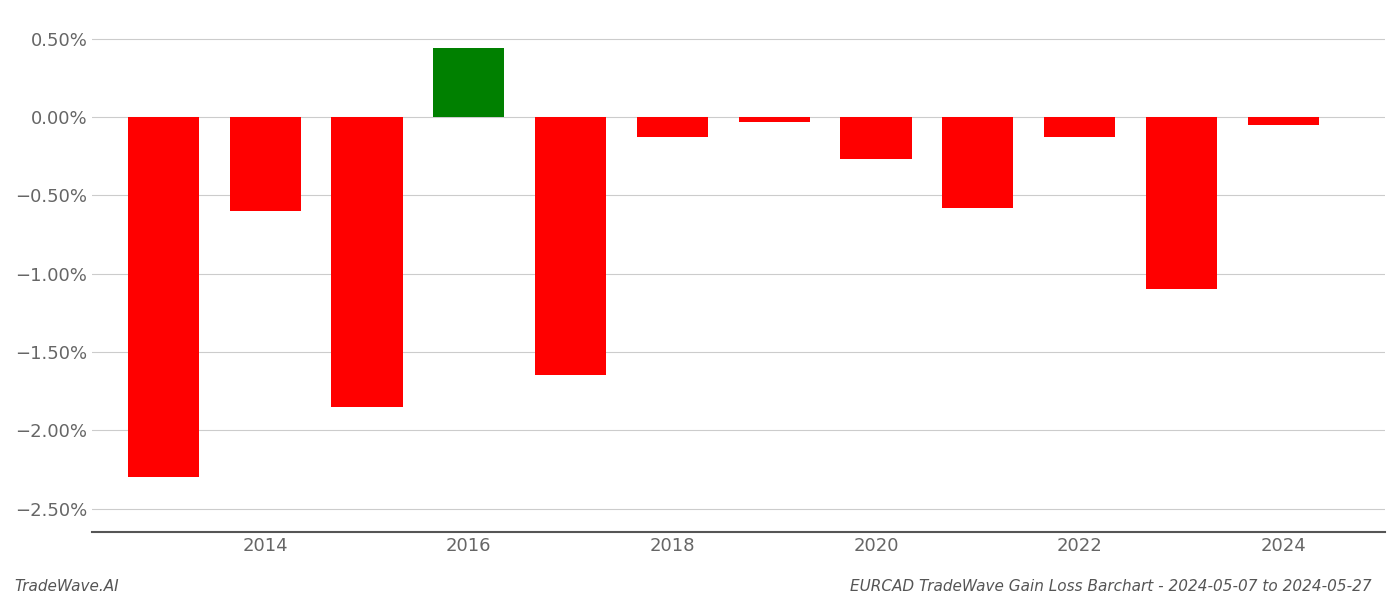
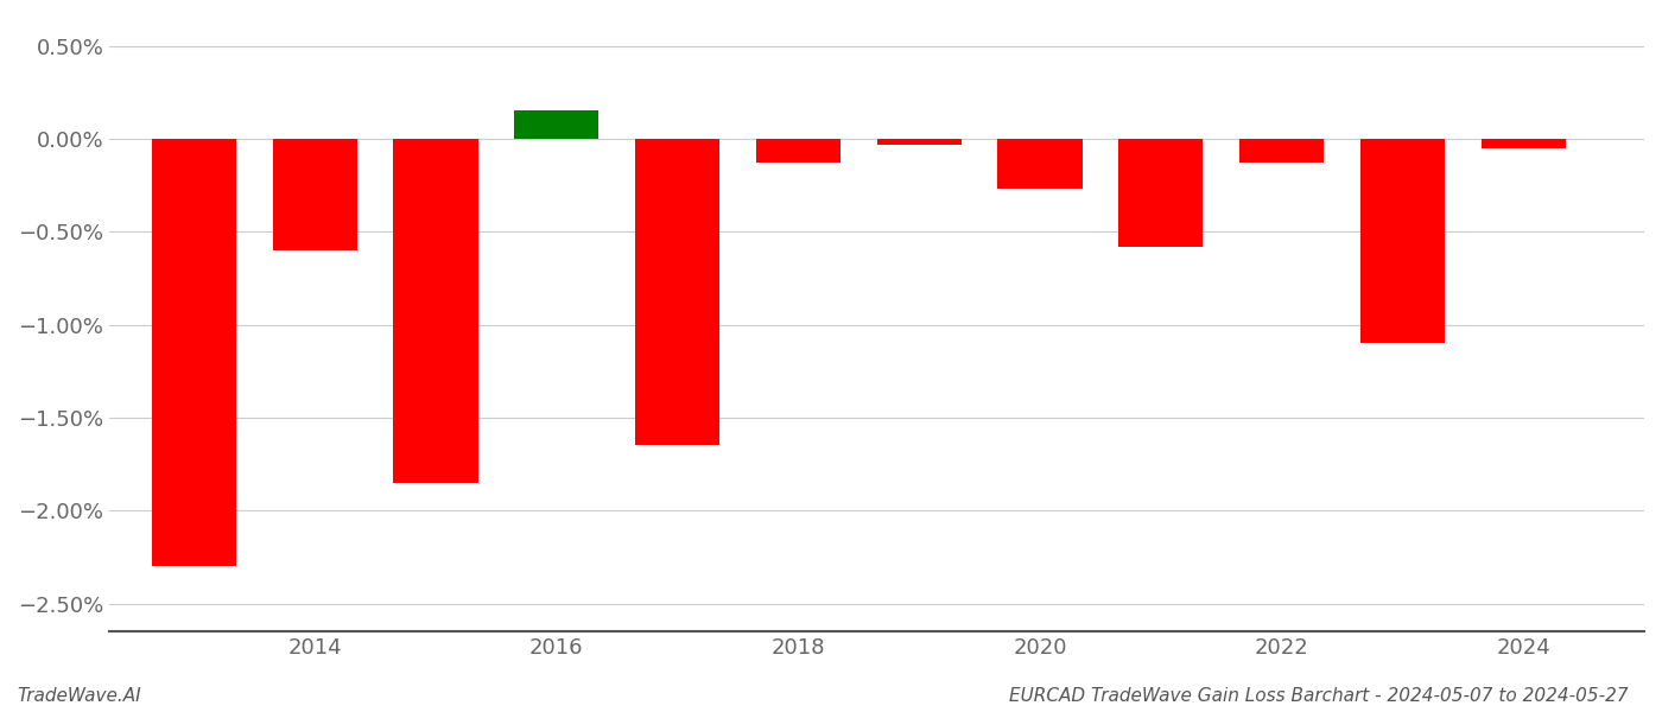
2016: 0.44% -> 0.15%
